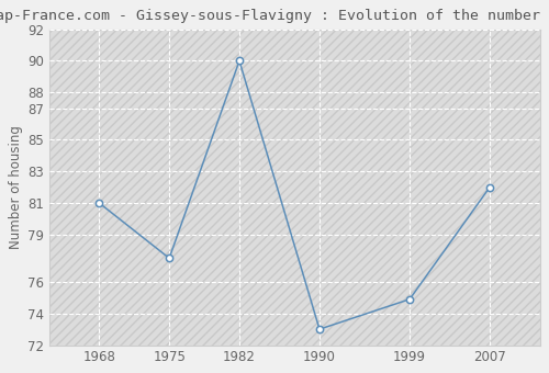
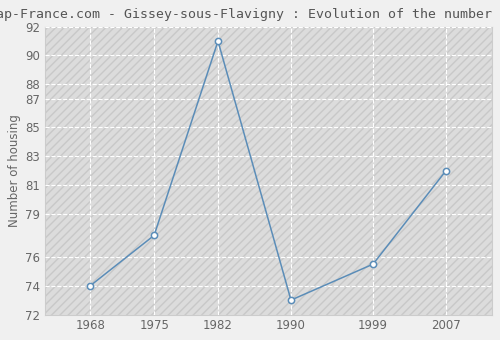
1968: 81.0 -> 74.0
1982: 90.0 -> 91.0
1999: 74.9 -> 75.5
